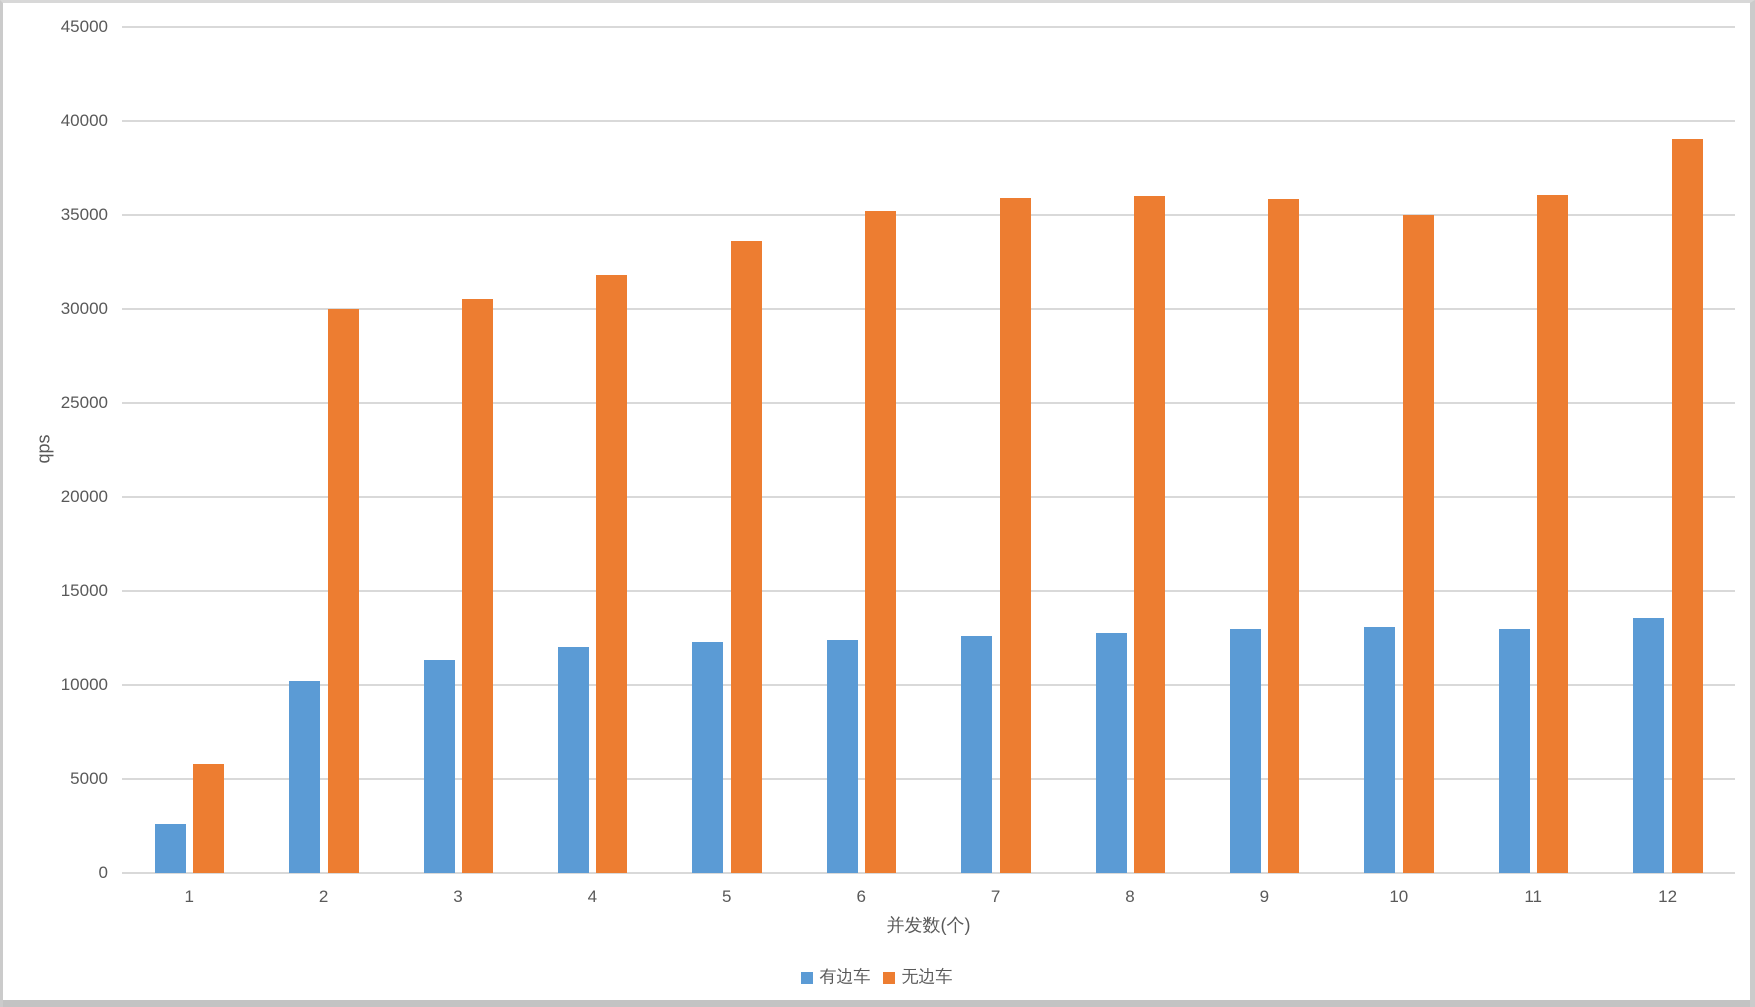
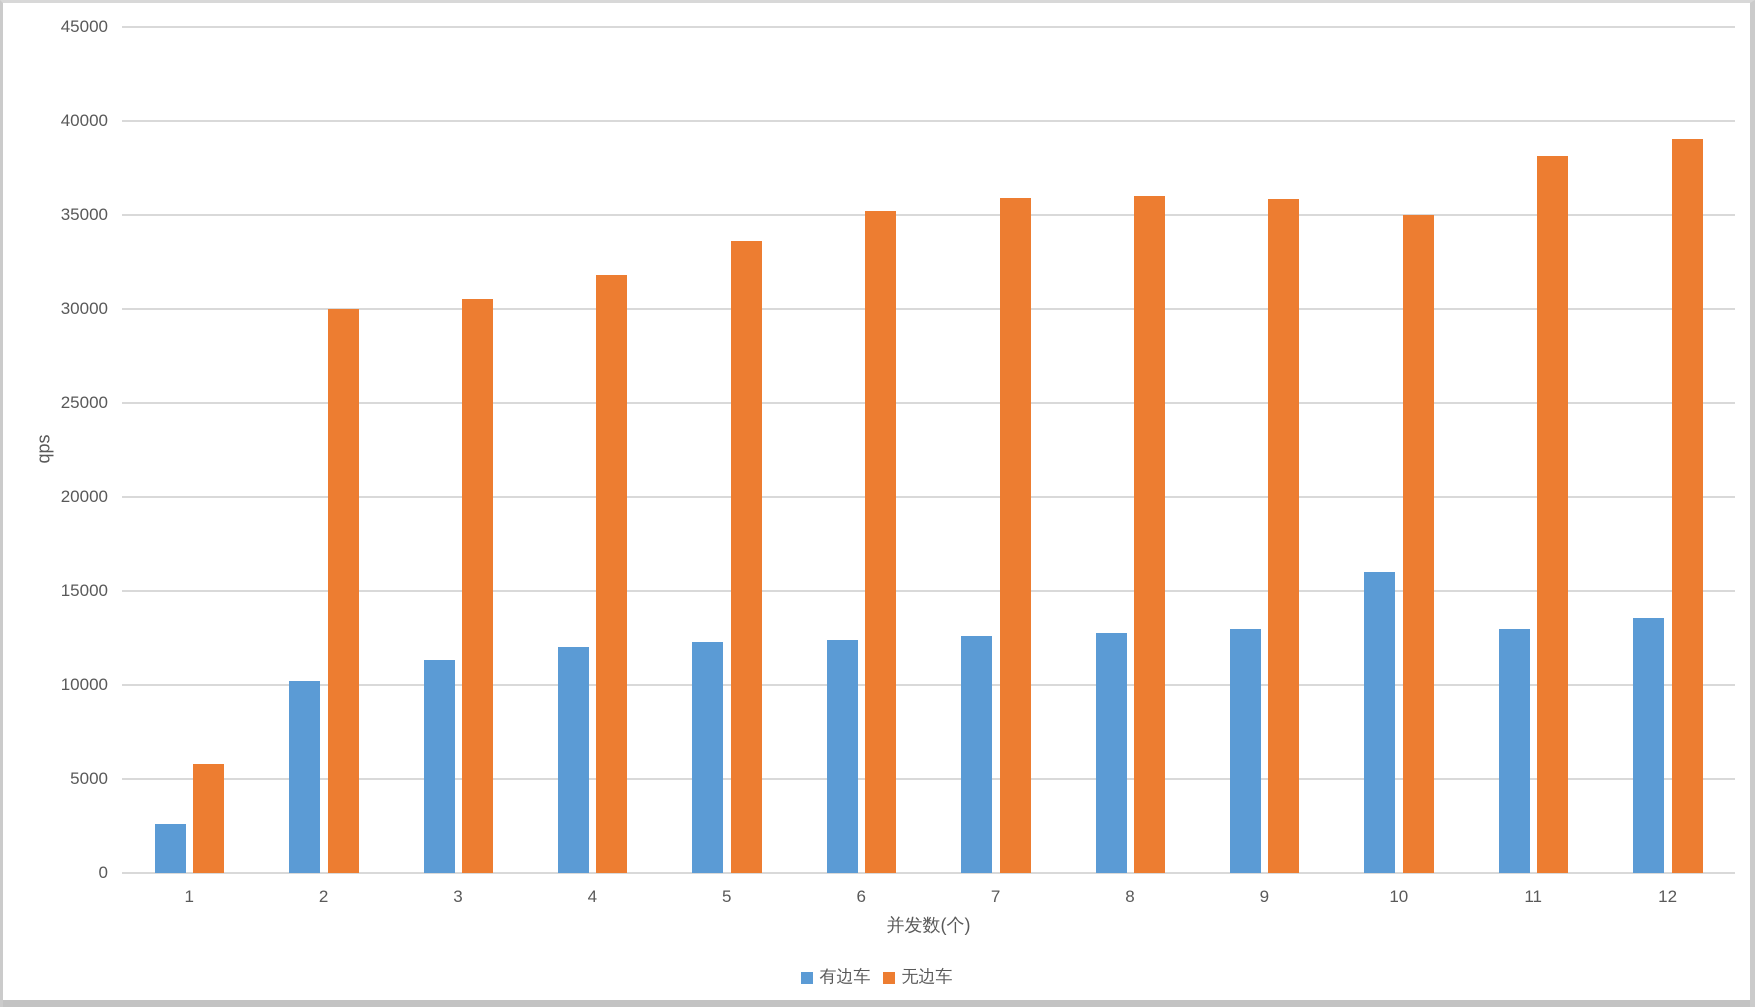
有边车/10: 13000 -> 16000
无边车/11: 36000 -> 38100
